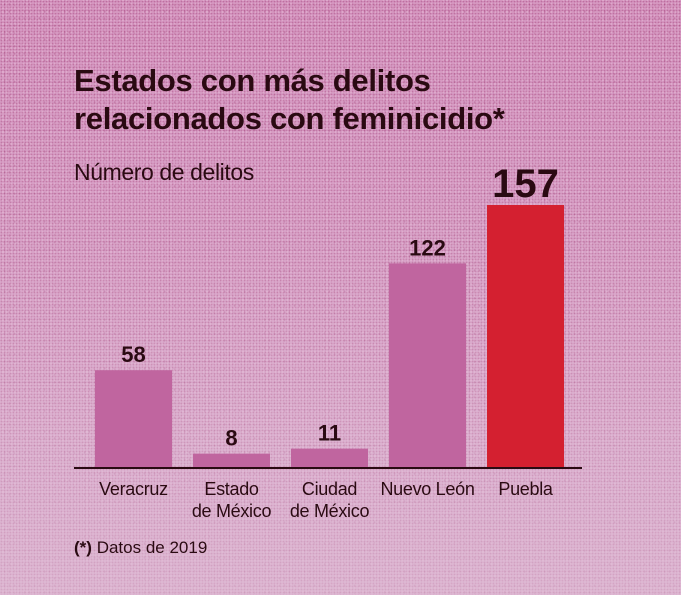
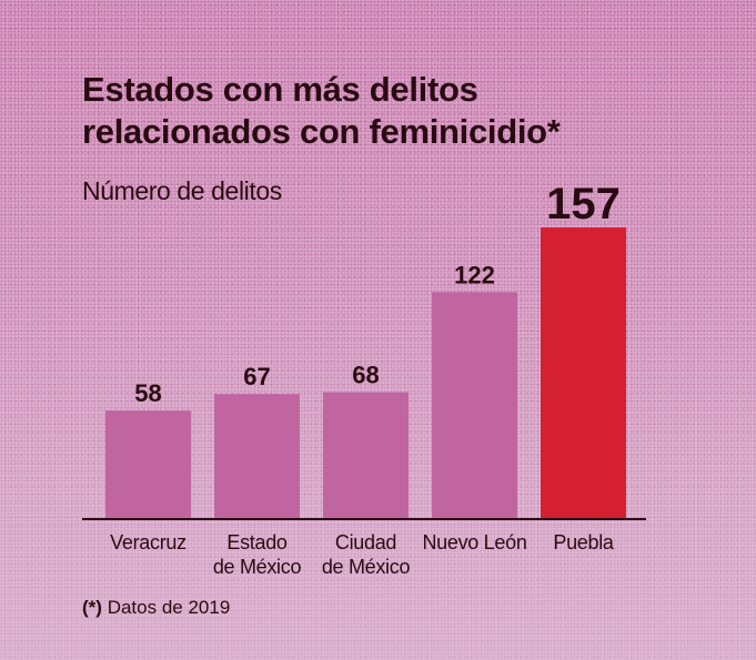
Estado de México: 8 -> 67
Ciudad de México: 11 -> 68
